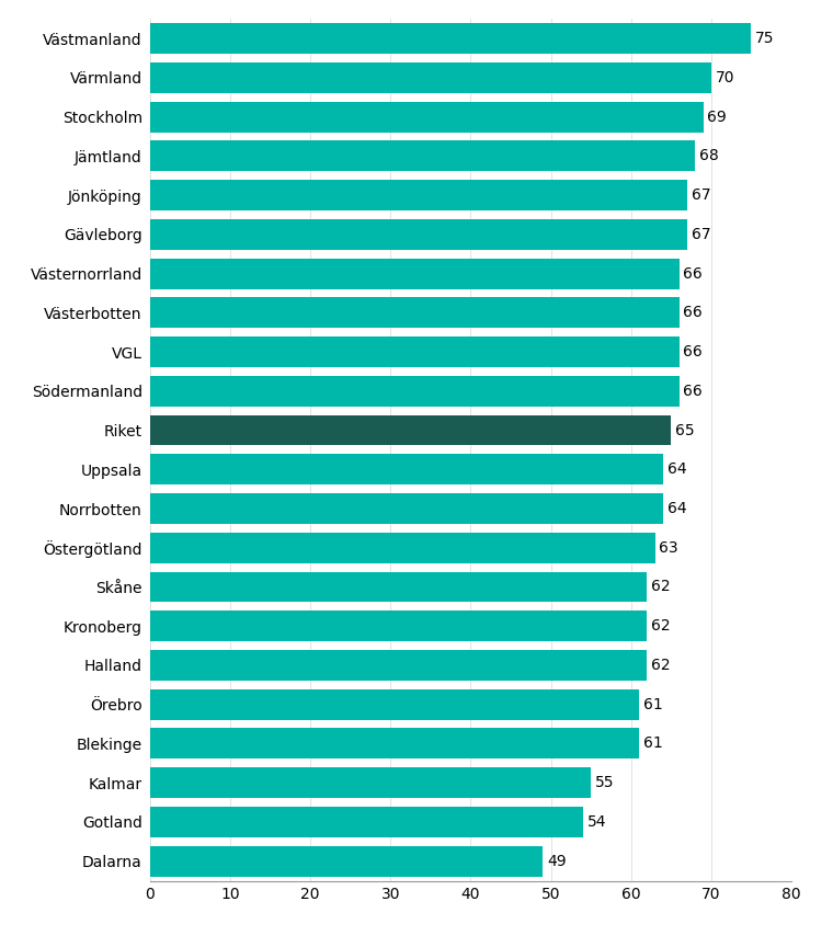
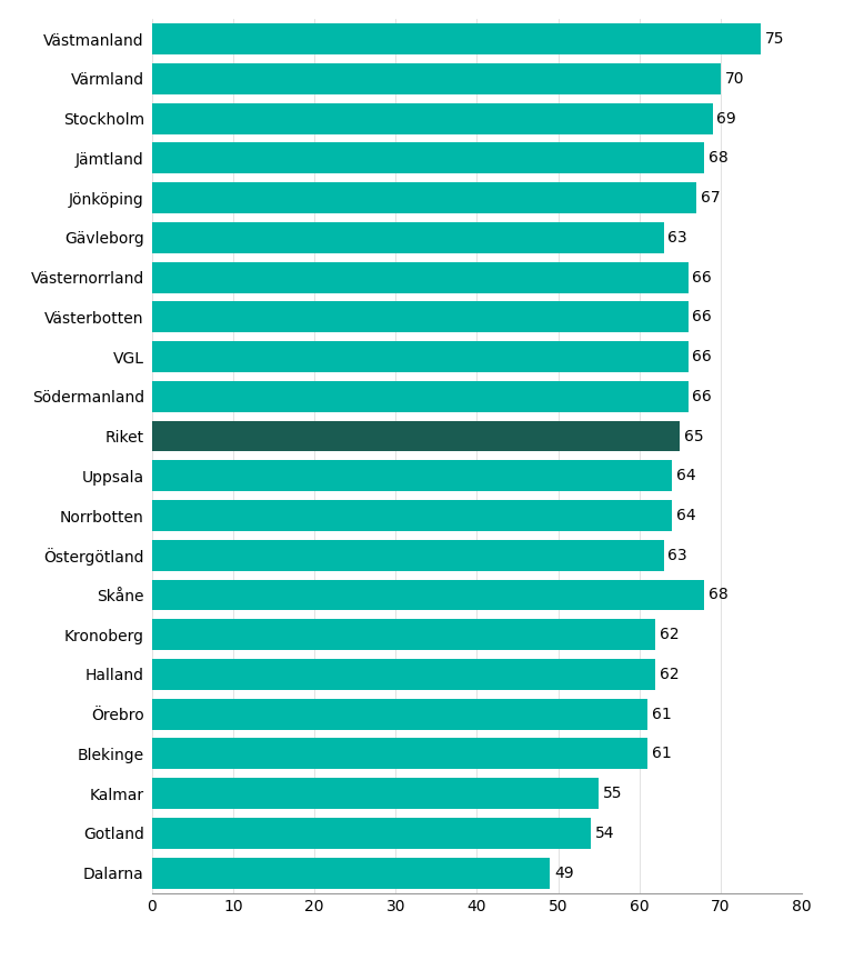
Gävleborg: 67 -> 63
Skåne: 62 -> 68
